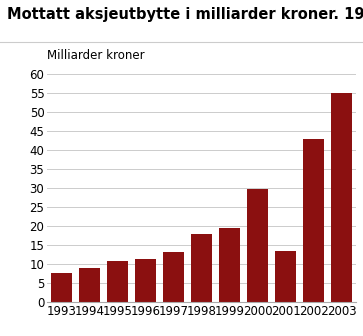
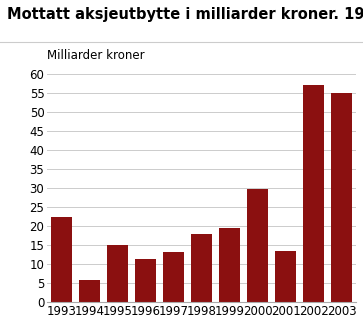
1993: 7.8 -> 22.5
1994: 9.0 -> 6.0
1995: 11.0 -> 15.0
2002: 43.0 -> 57.0
